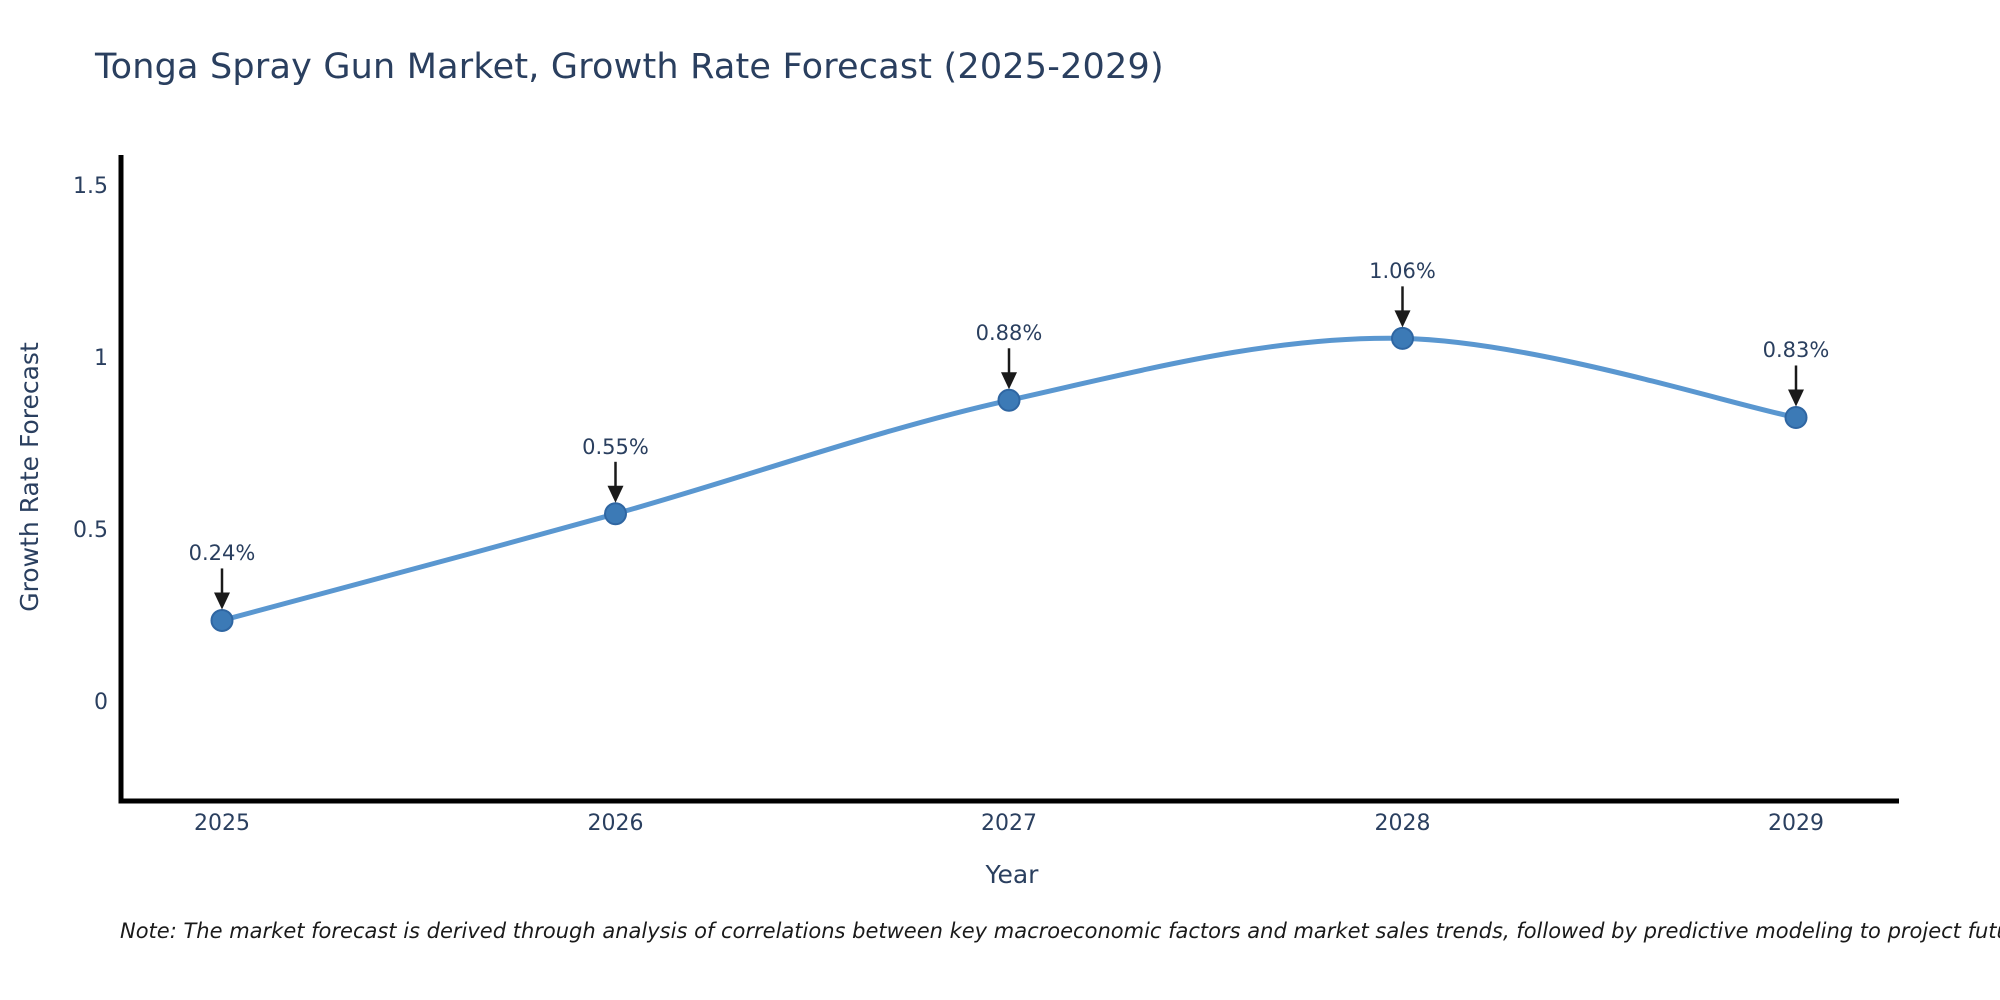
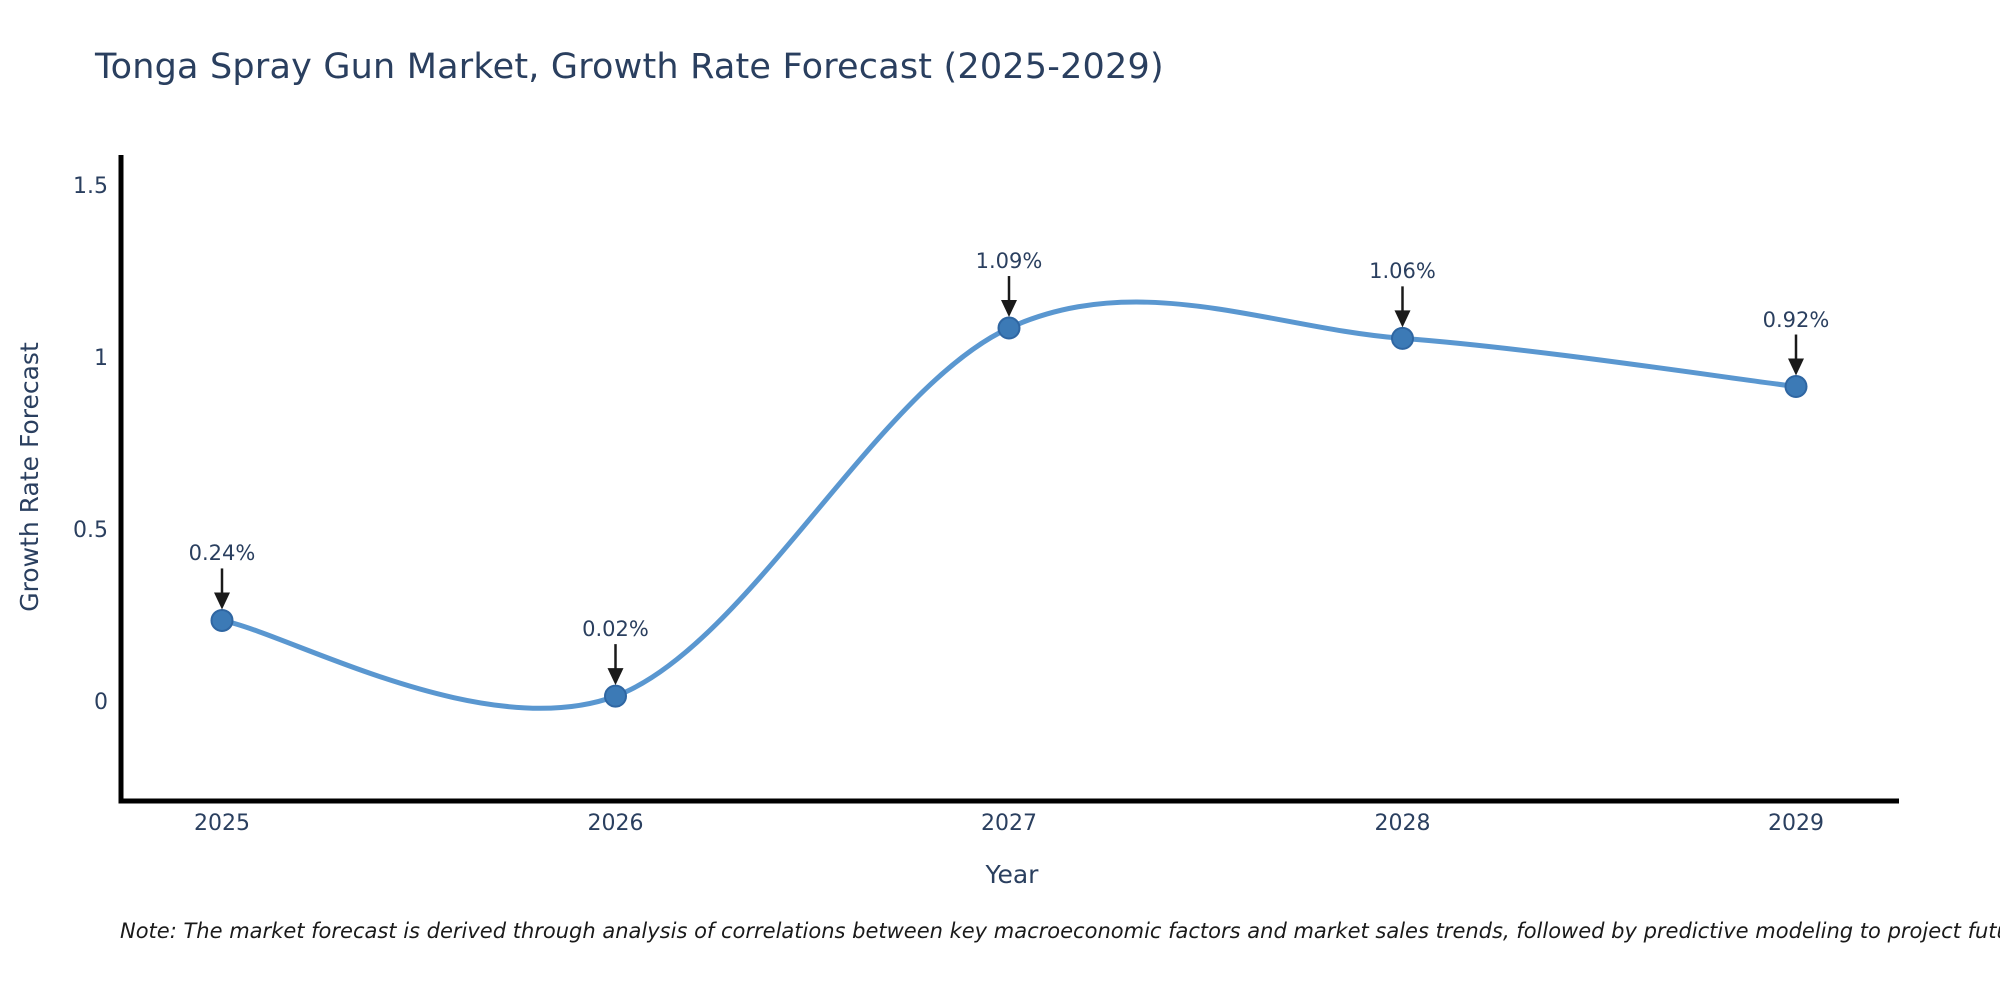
2026: 0.55% -> 0.02%
2027: 0.88% -> 1.09%
2029: 0.83% -> 0.92%
